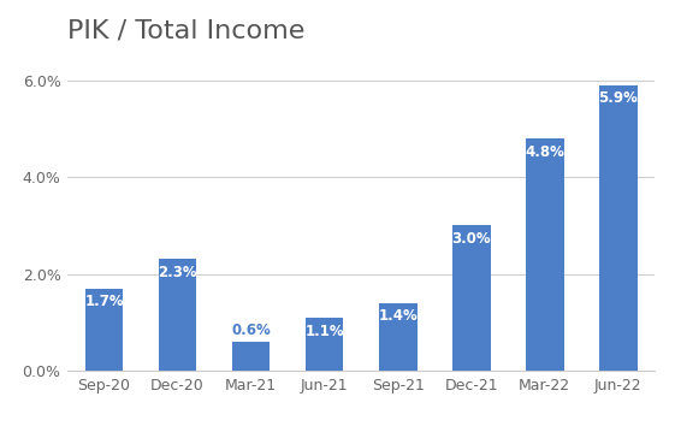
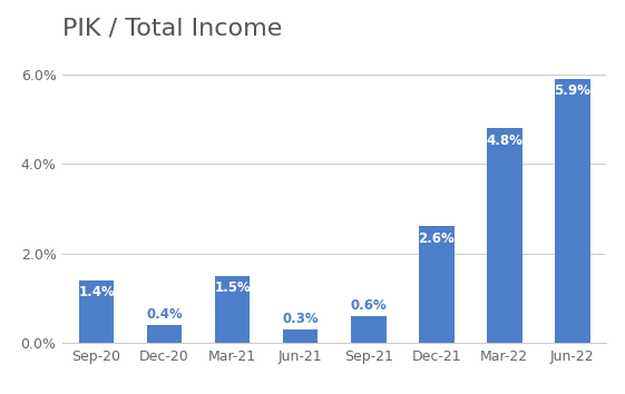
Sep-20: 1.7% -> 1.4%
Dec-20: 2.3% -> 0.4%
Mar-21: 0.6% -> 1.5%
Jun-21: 1.1% -> 0.3%
Sep-21: 1.4% -> 0.6%
Dec-21: 3.0% -> 2.6%
